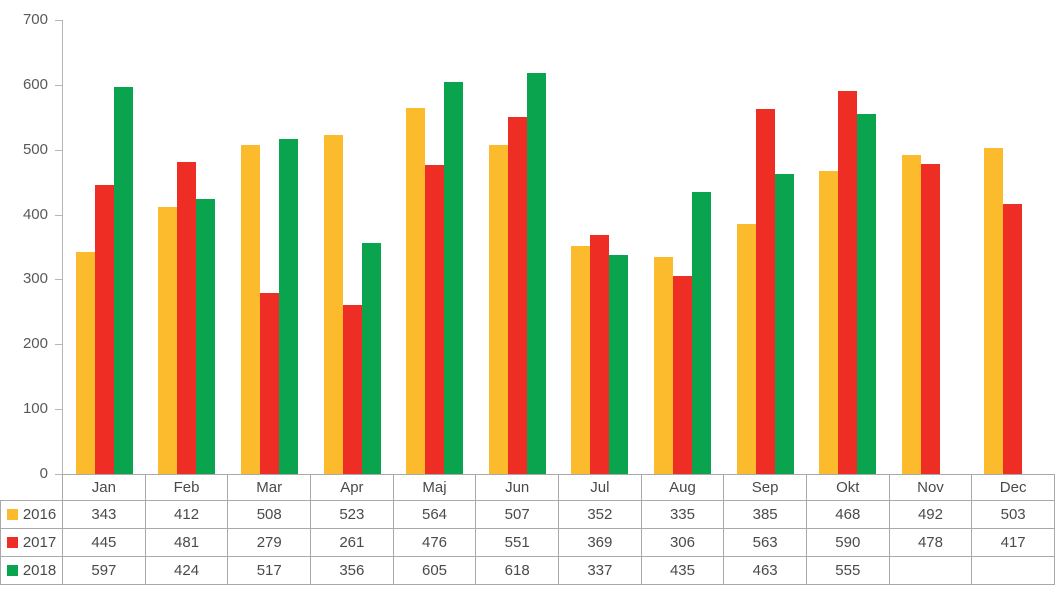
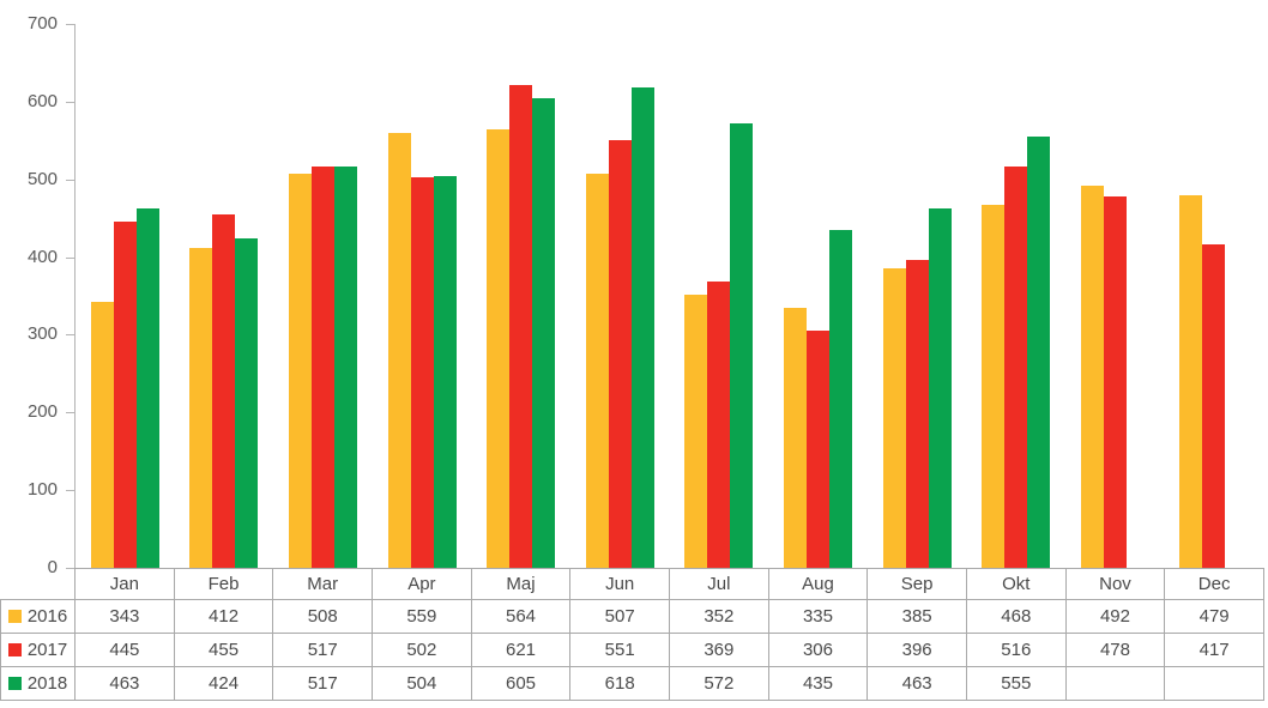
2018/Jan: 597 -> 463
2017/Feb: 481 -> 455
2017/Mar: 279 -> 517
2016/Apr: 523 -> 559
2017/Apr: 261 -> 502
2018/Apr: 356 -> 504
2017/Maj: 476 -> 621
2018/Jul: 337 -> 572
2017/Sep: 563 -> 396
2017/Okt: 590 -> 516
2016/Dec: 503 -> 479
